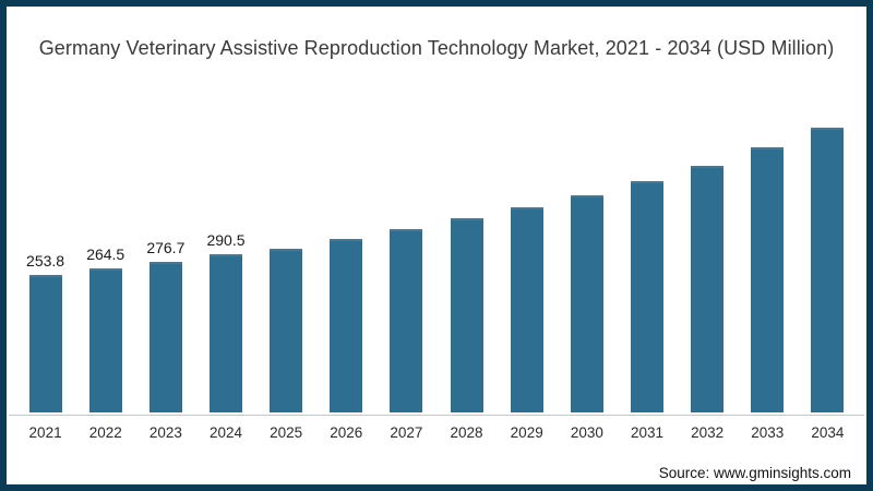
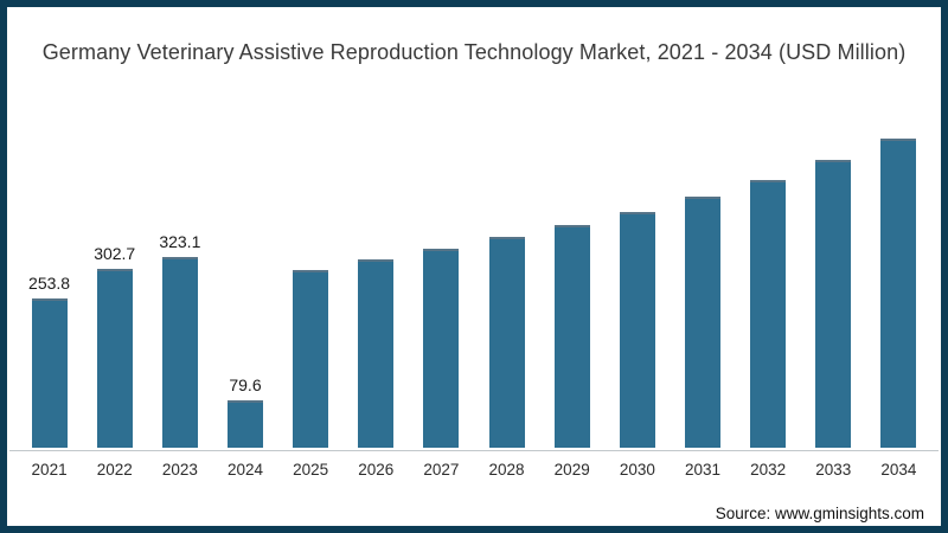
2022: 264.5 -> 302.7
2023: 276.7 -> 323.1
2024: 290.5 -> 79.6
